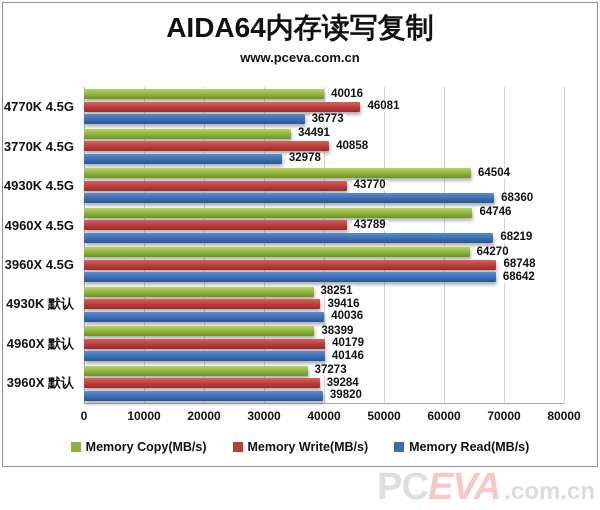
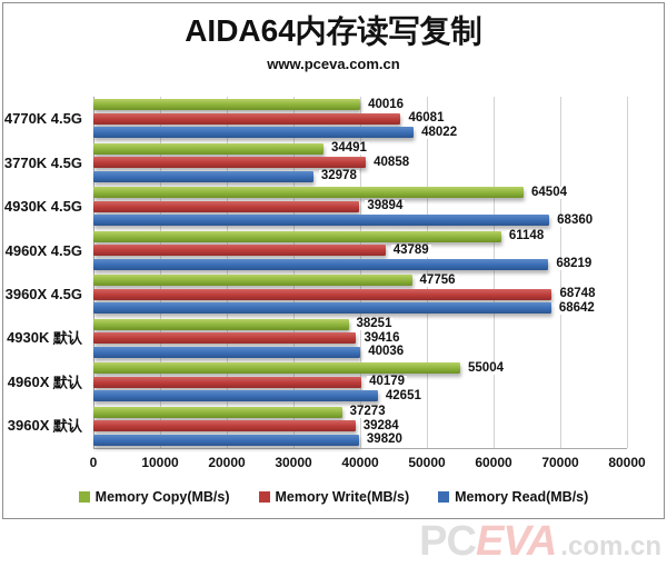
Memory Read(MB/s)/4770K 4.5G: 36773 -> 48022
Memory Write(MB/s)/4930K 4.5G: 43770 -> 39894
Memory Copy(MB/s)/4960X 4.5G: 64746 -> 61148
Memory Copy(MB/s)/3960X 4.5G: 64270 -> 47756
Memory Copy(MB/s)/4960X 默认: 38399 -> 55004
Memory Read(MB/s)/4960X 默认: 40146 -> 42651
